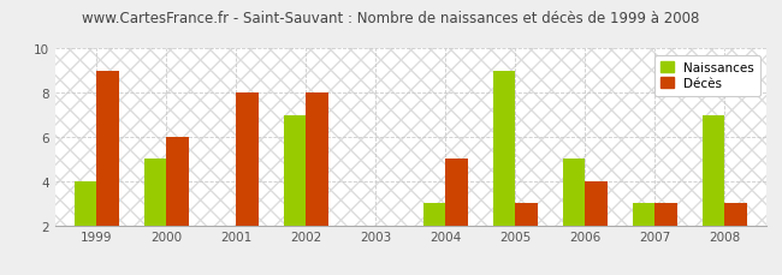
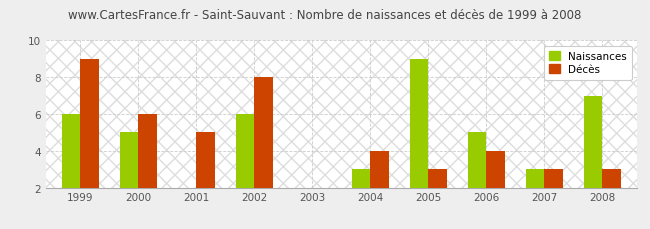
Naissances/1999: 4 -> 6
Décès/2001: 8 -> 5
Naissances/2002: 7 -> 6
Décès/2004: 5 -> 4
